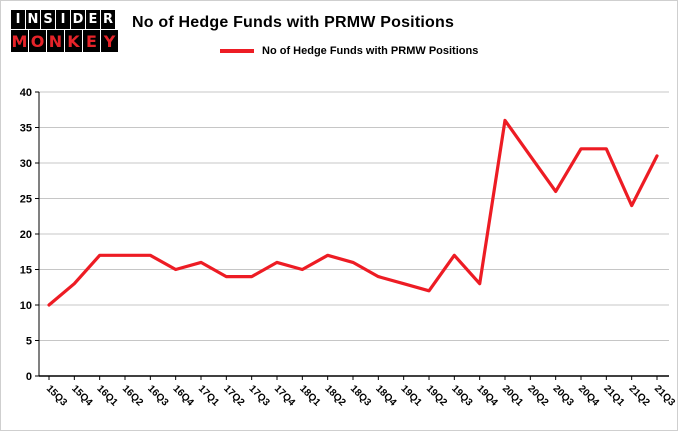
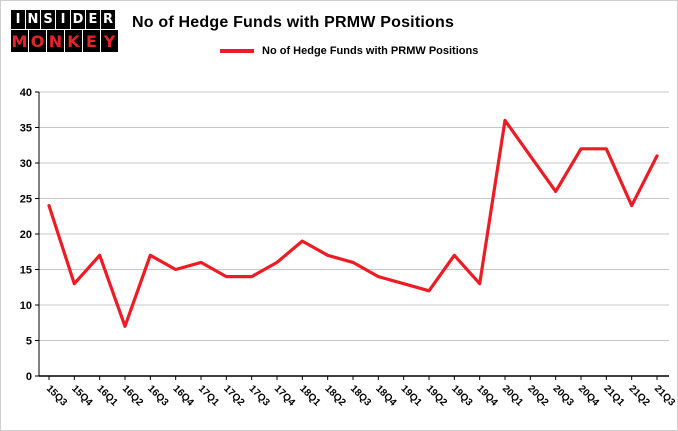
15Q3: 10 -> 24
16Q2: 17 -> 7
18Q1: 15 -> 19
